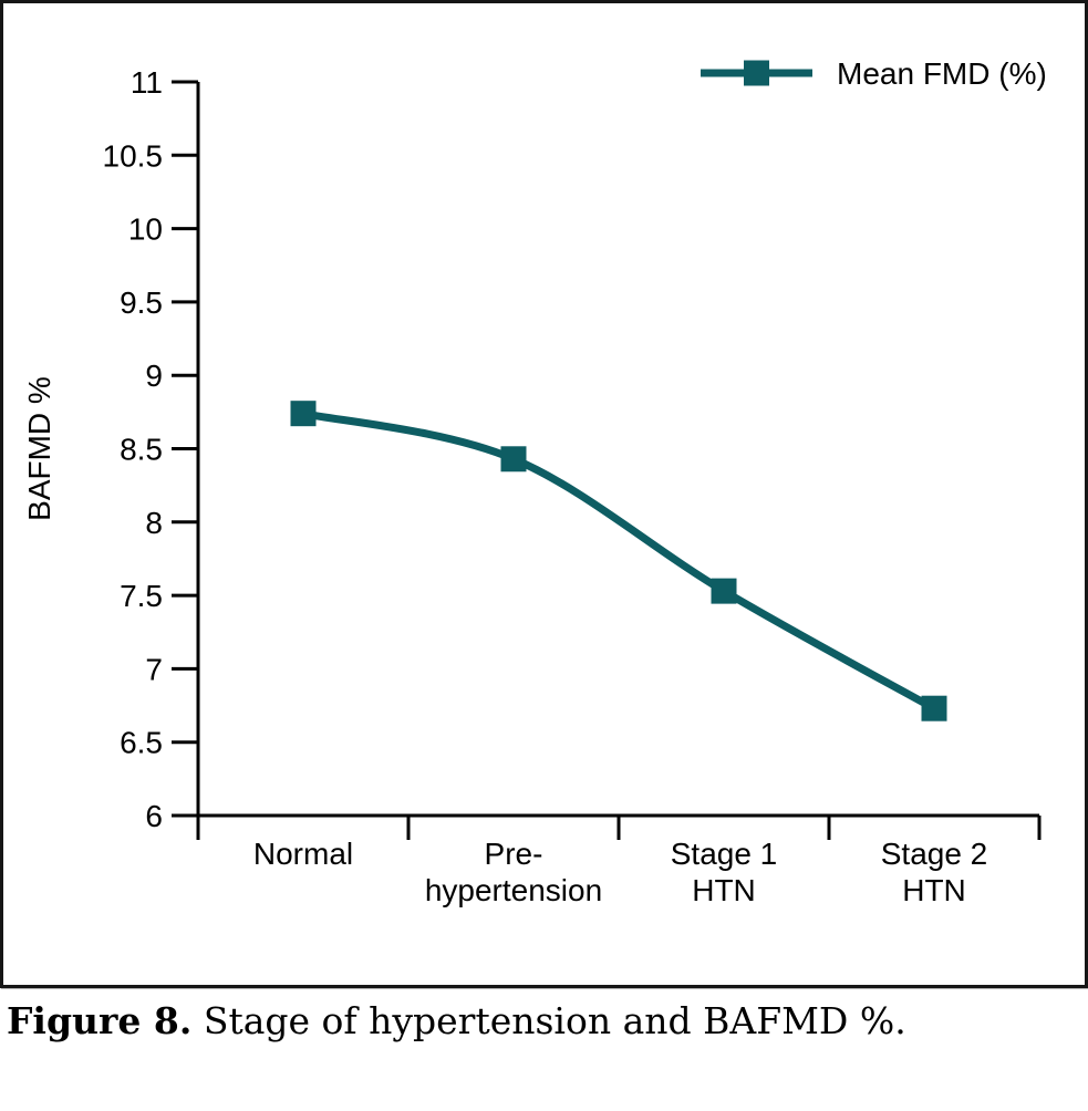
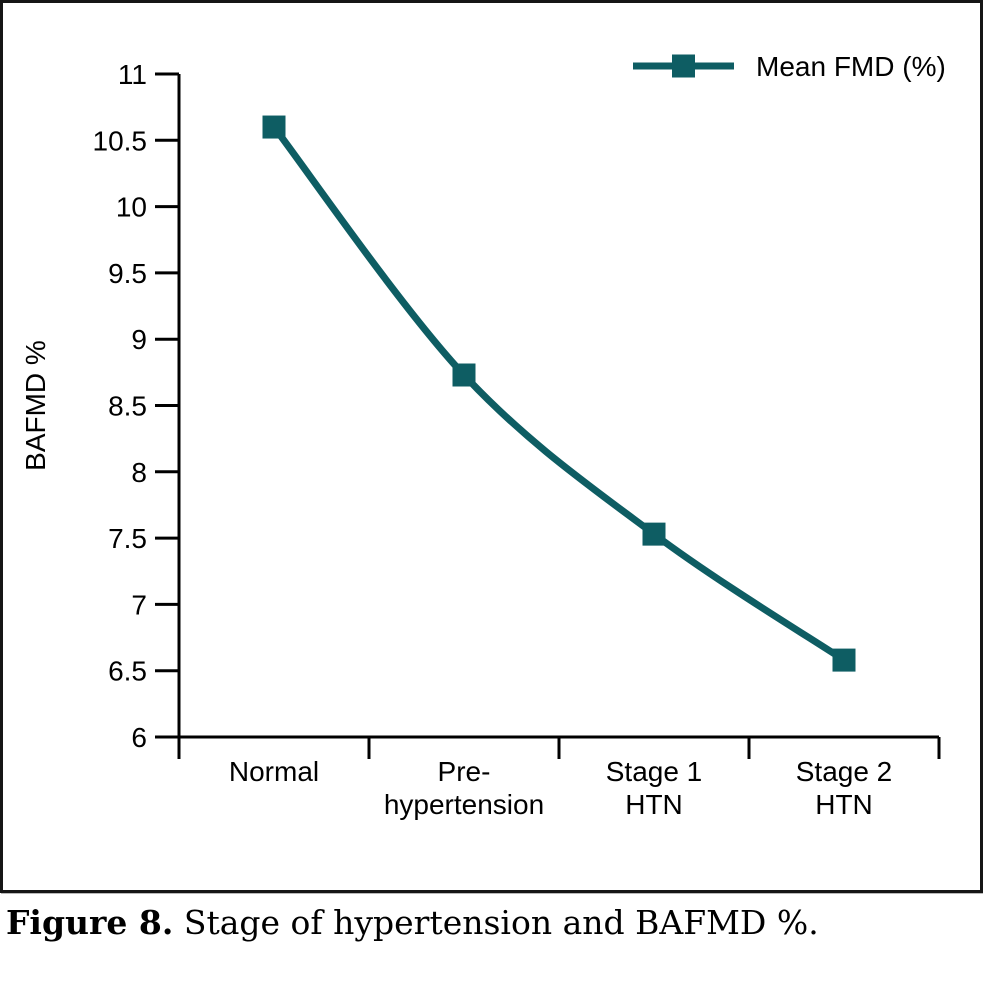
Normal: 8.74 -> 10.60
Pre-hypertension: 8.43 -> 8.73
Stage 2 HTN: 6.73 -> 6.58
